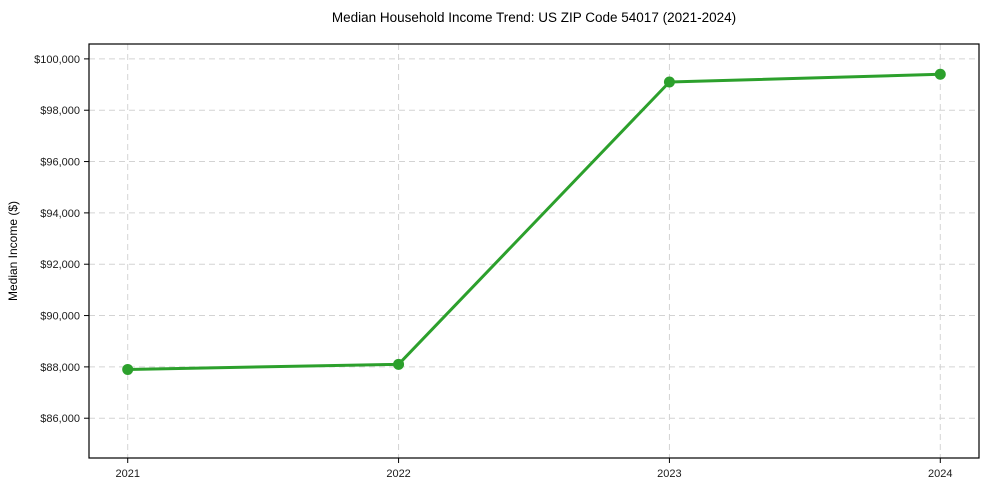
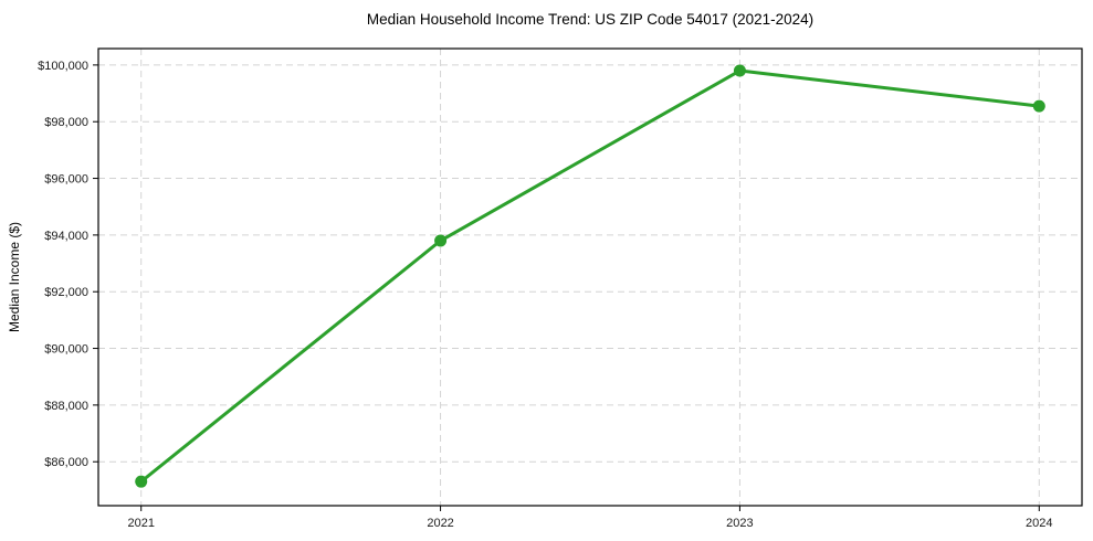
2021: $87900 -> $85300
2022: $88100 -> $93800
2023: $99100 -> $99800
2024: $99400 -> $98600
